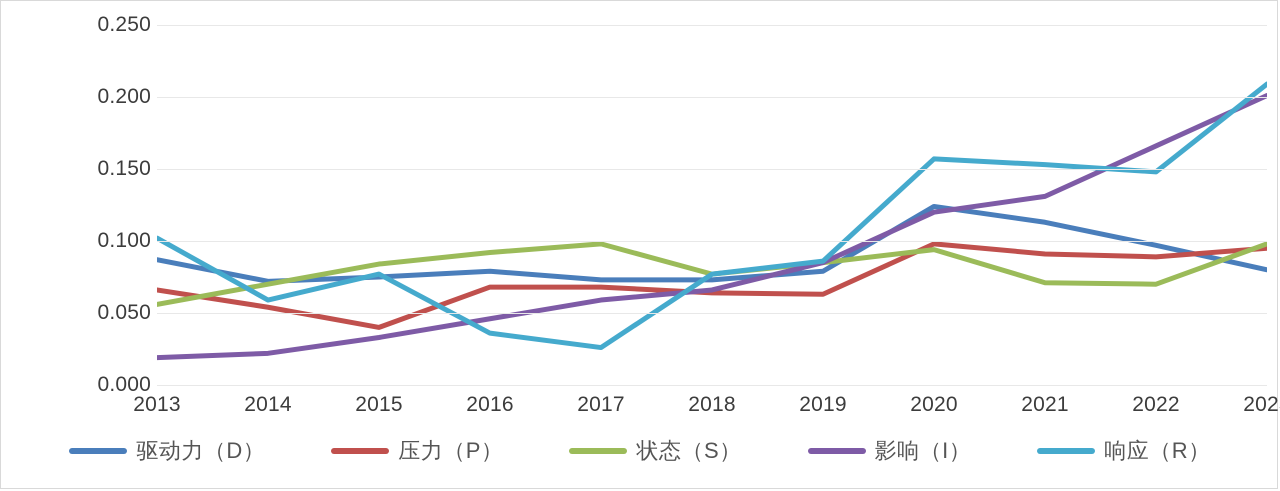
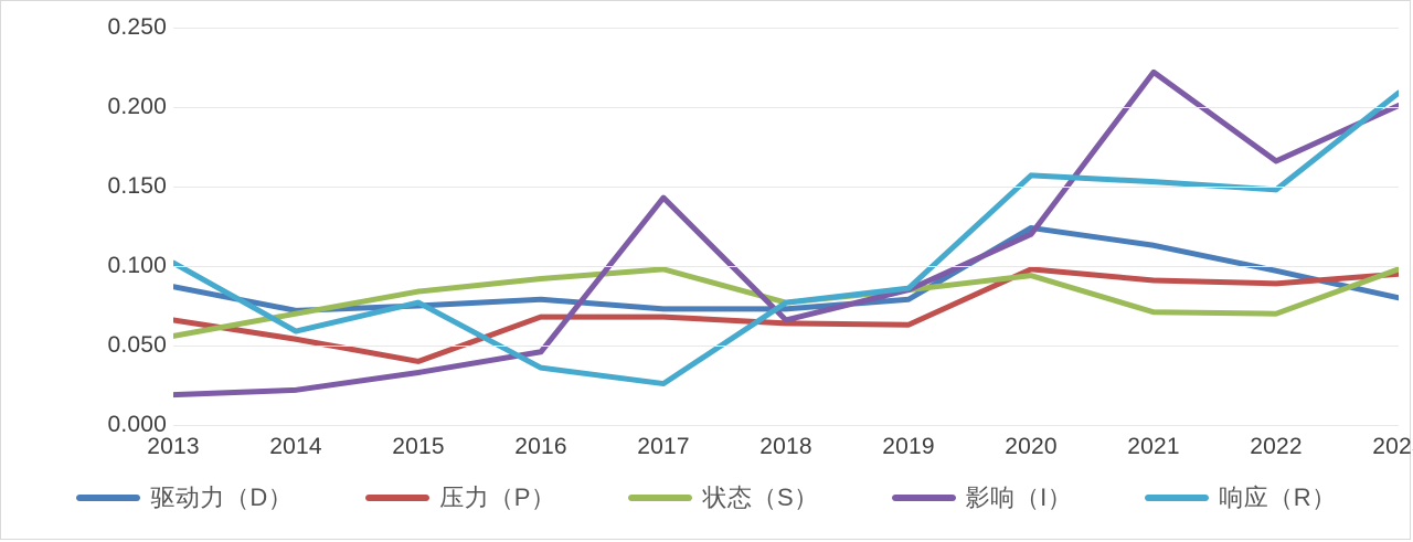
影响（I）/2017: 0.059 -> 0.143
影响（I）/2021: 0.131 -> 0.222
